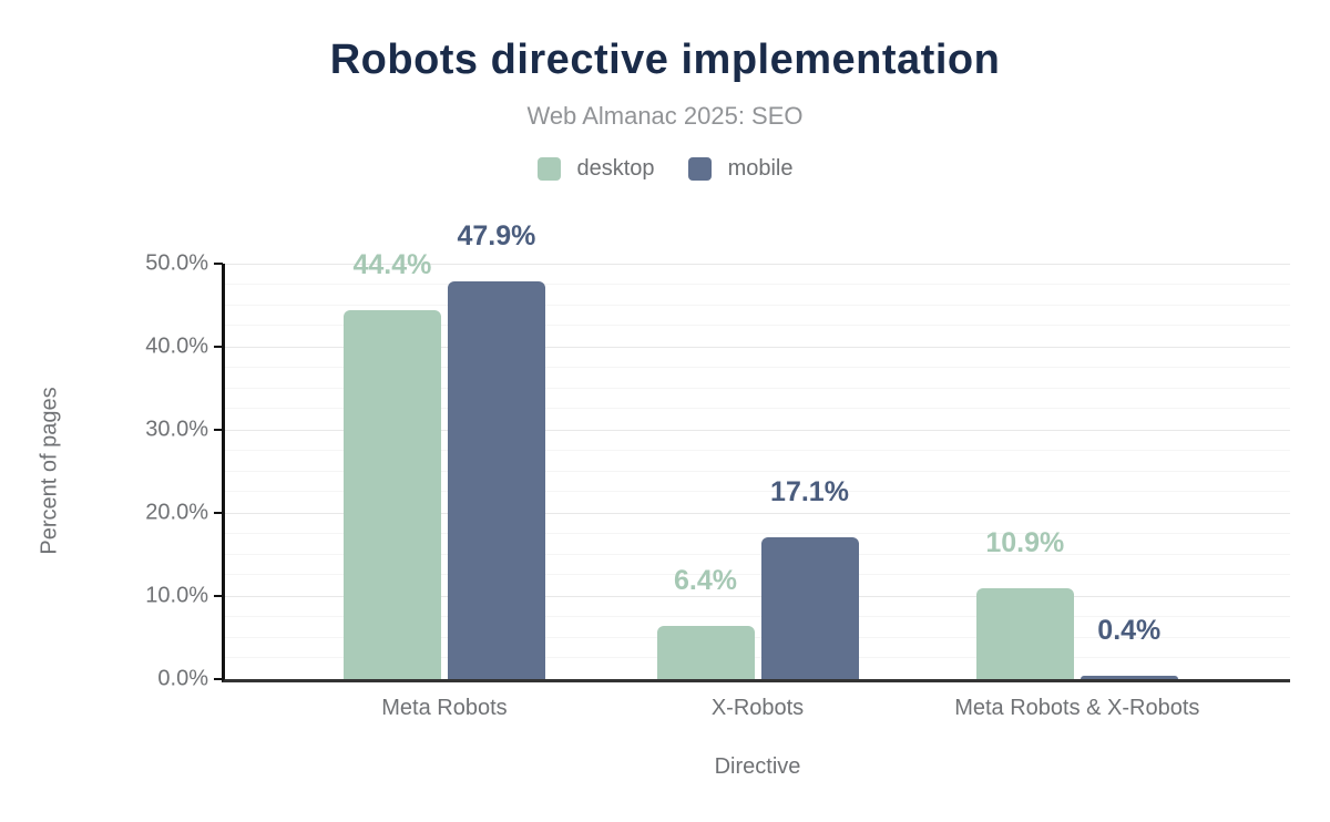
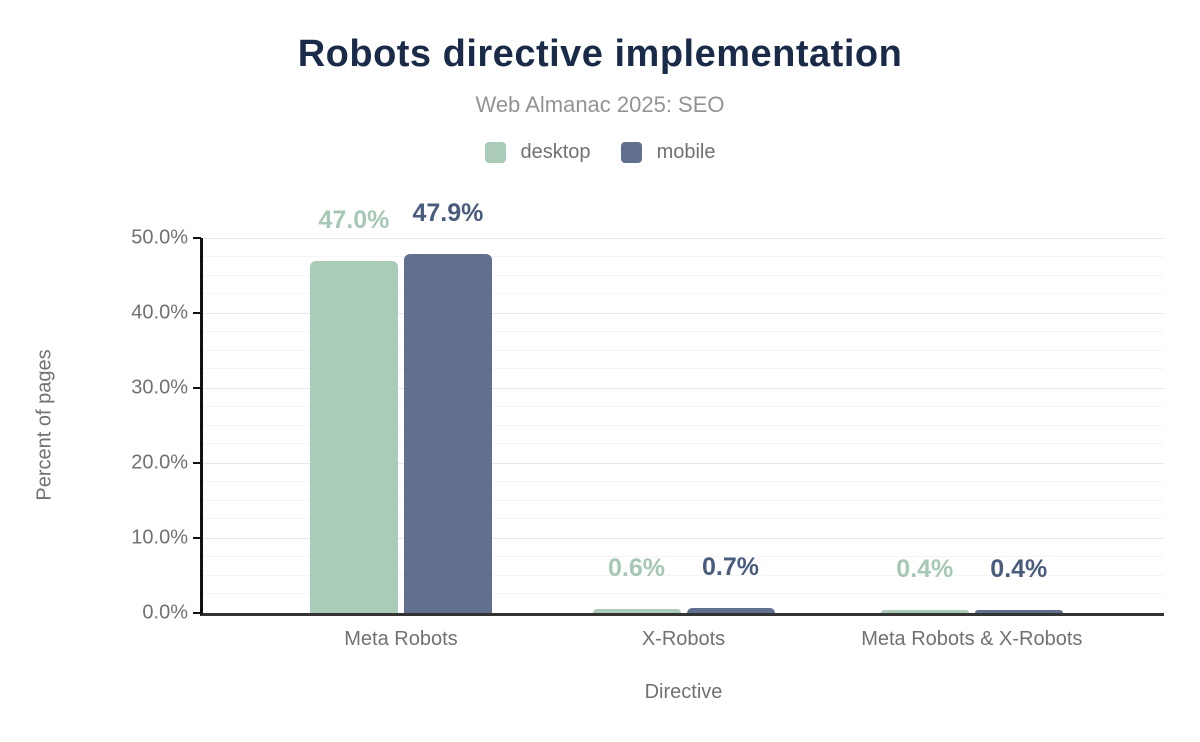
desktop/Meta Robots: 44.4% -> 47.0%
desktop/X-Robots: 6.4% -> 0.6%
mobile/X-Robots: 17.1% -> 0.7%
desktop/Meta Robots & X-Robots: 10.9% -> 0.4%
